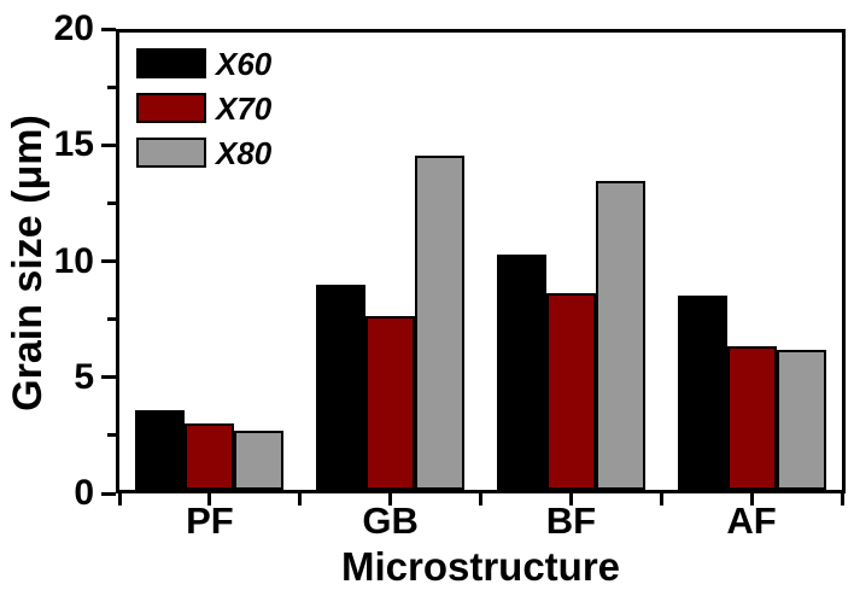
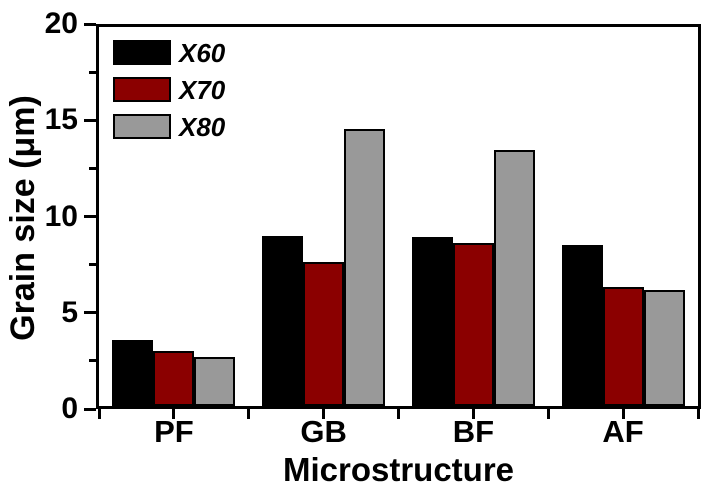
X60/BF: 10.3 -> 8.9
